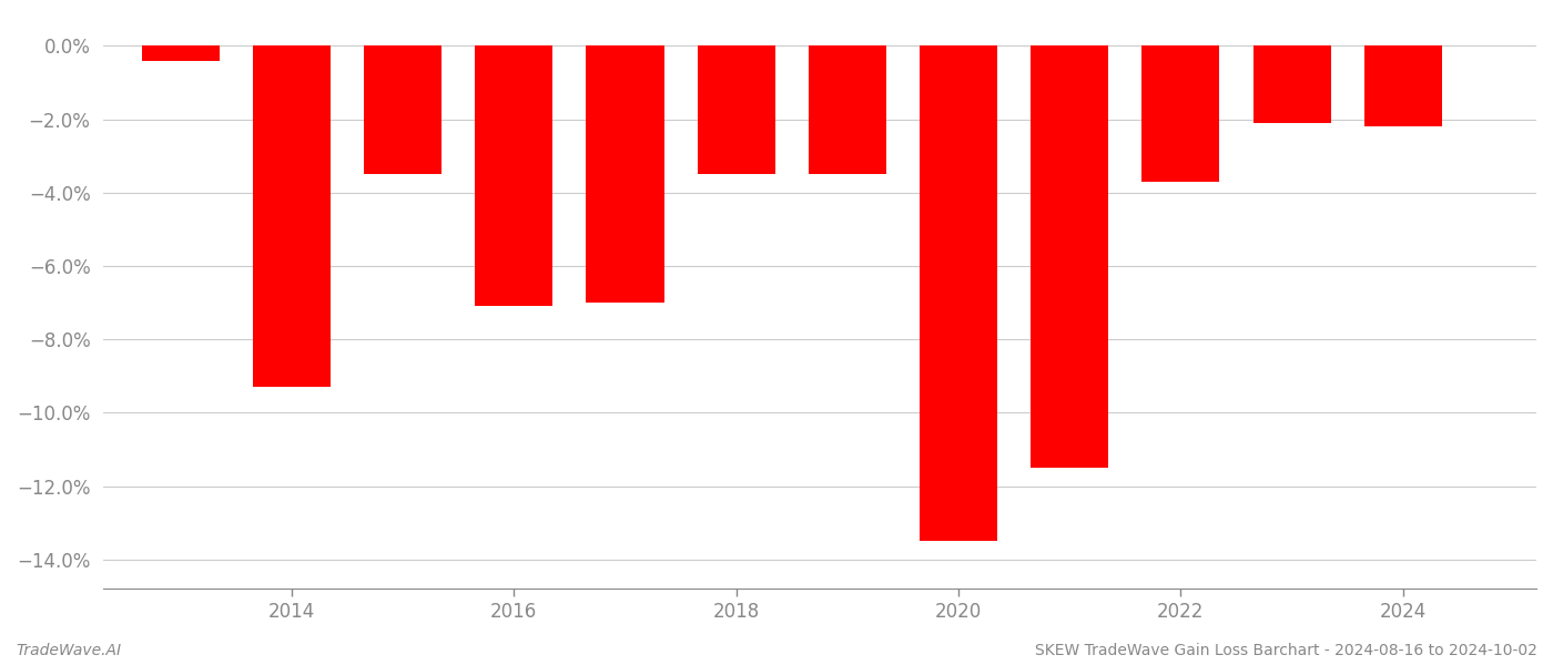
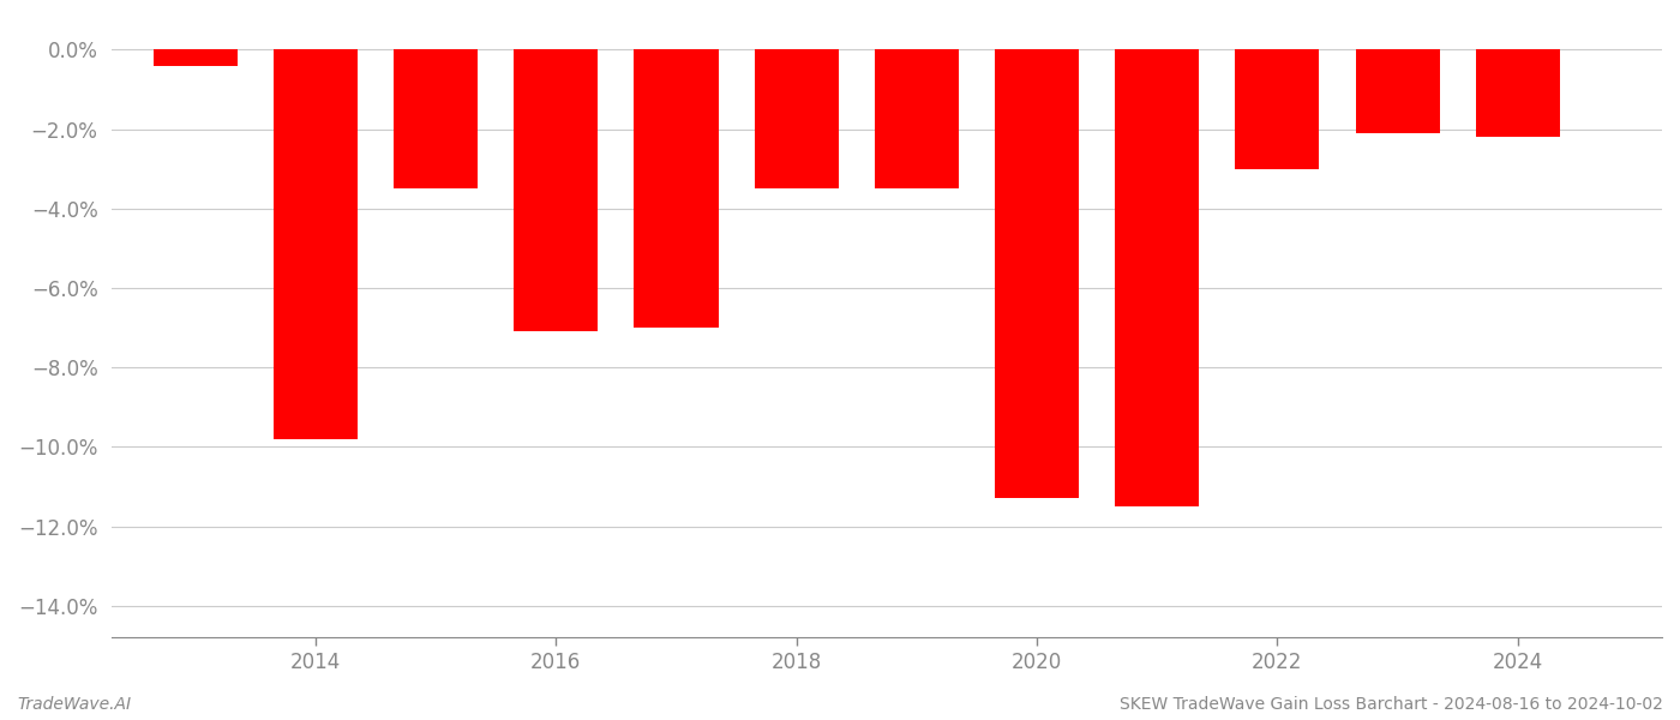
2014: -9.3% -> -9.8%
2020: -13.5% -> -11.3%
2022: -3.7% -> -3.0%
